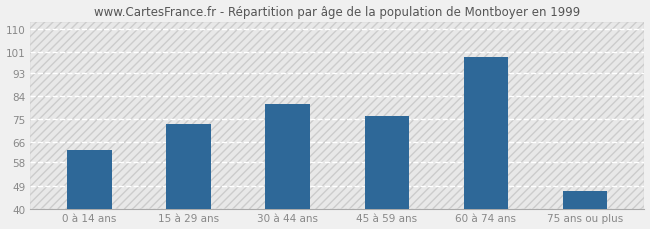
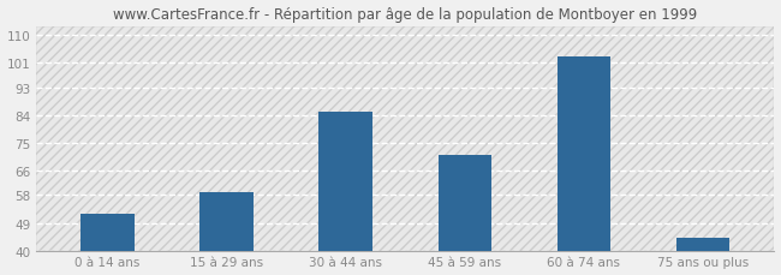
0 à 14 ans: 63 -> 52
15 à 29 ans: 73 -> 59
30 à 44 ans: 81 -> 85
45 à 59 ans: 76 -> 71
60 à 74 ans: 99 -> 103
75 ans ou plus: 47 -> 44
